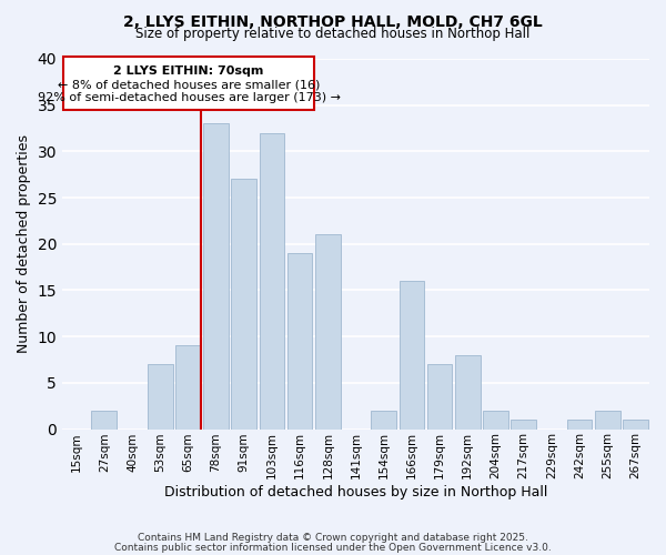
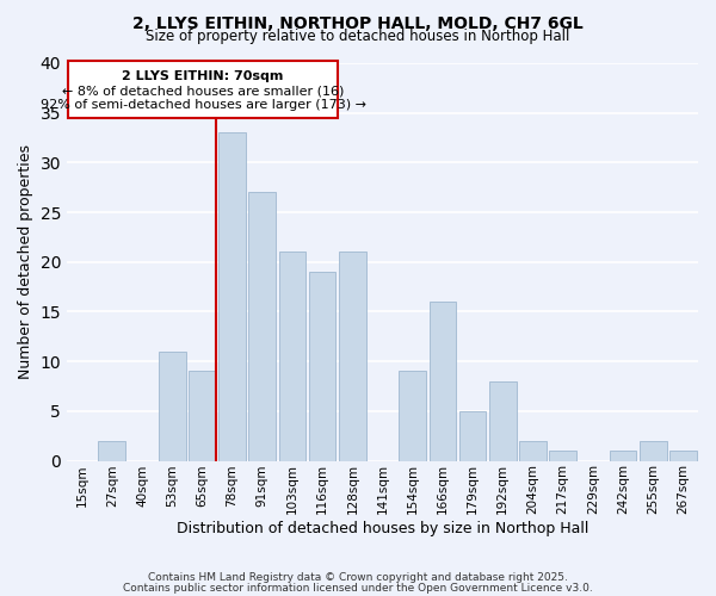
53sqm: 7 -> 11
103sqm: 32 -> 21
154sqm: 2 -> 9
179sqm: 7 -> 5
